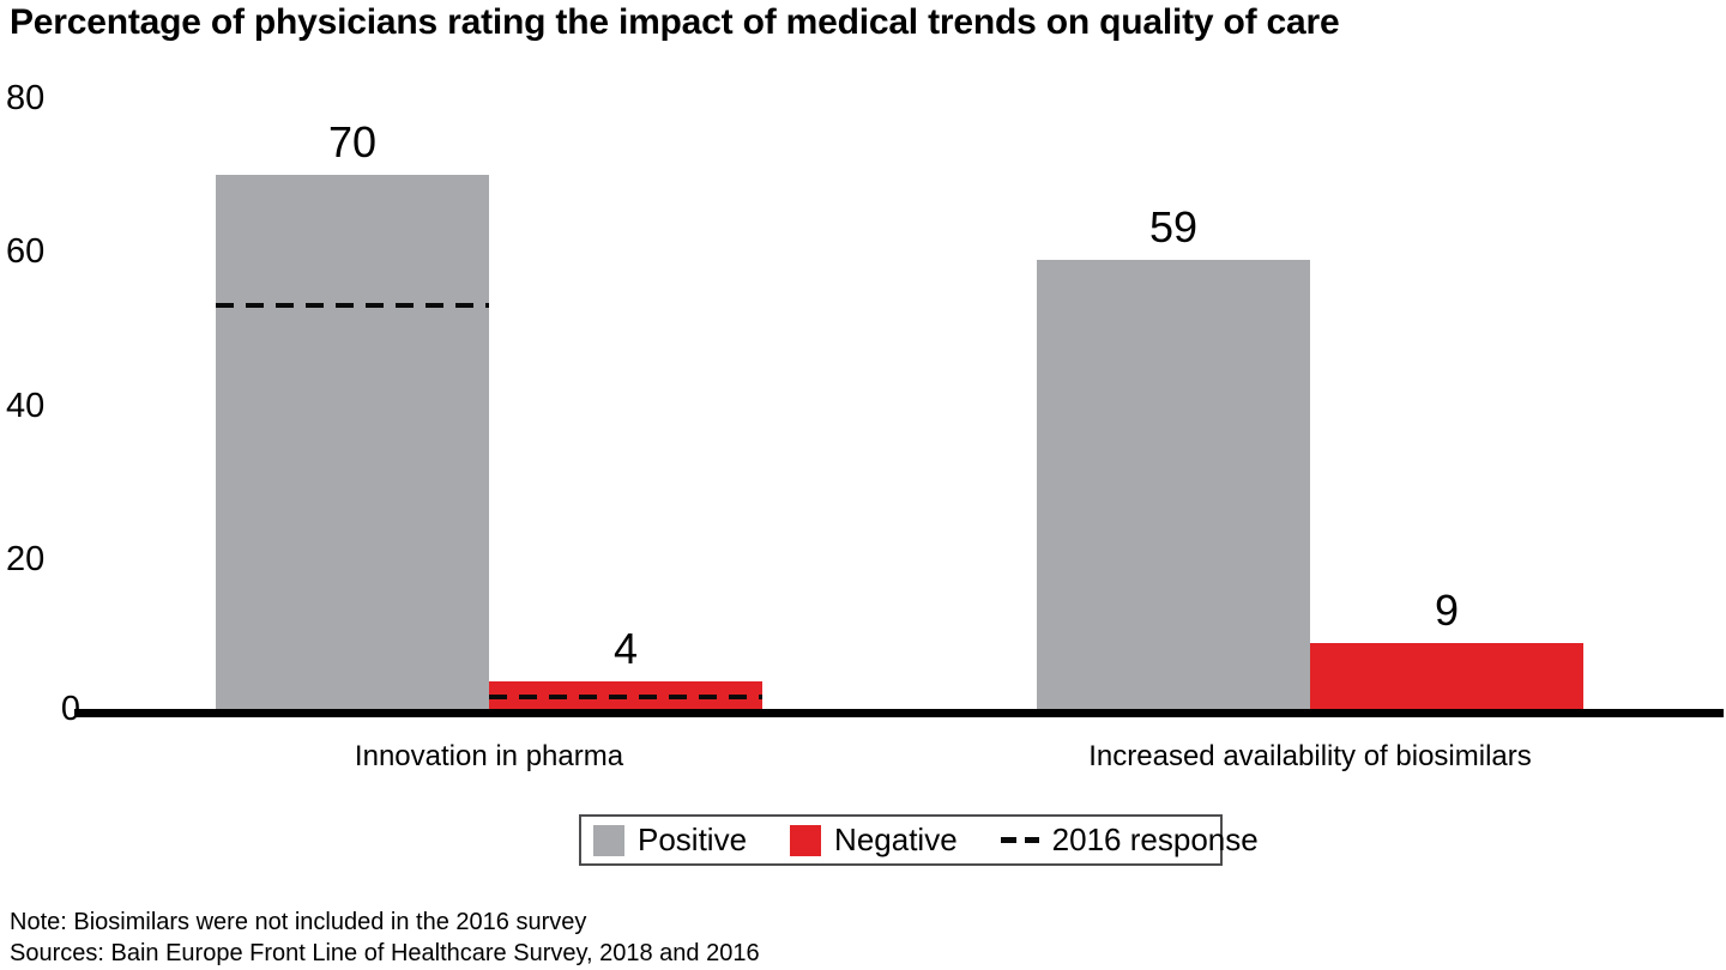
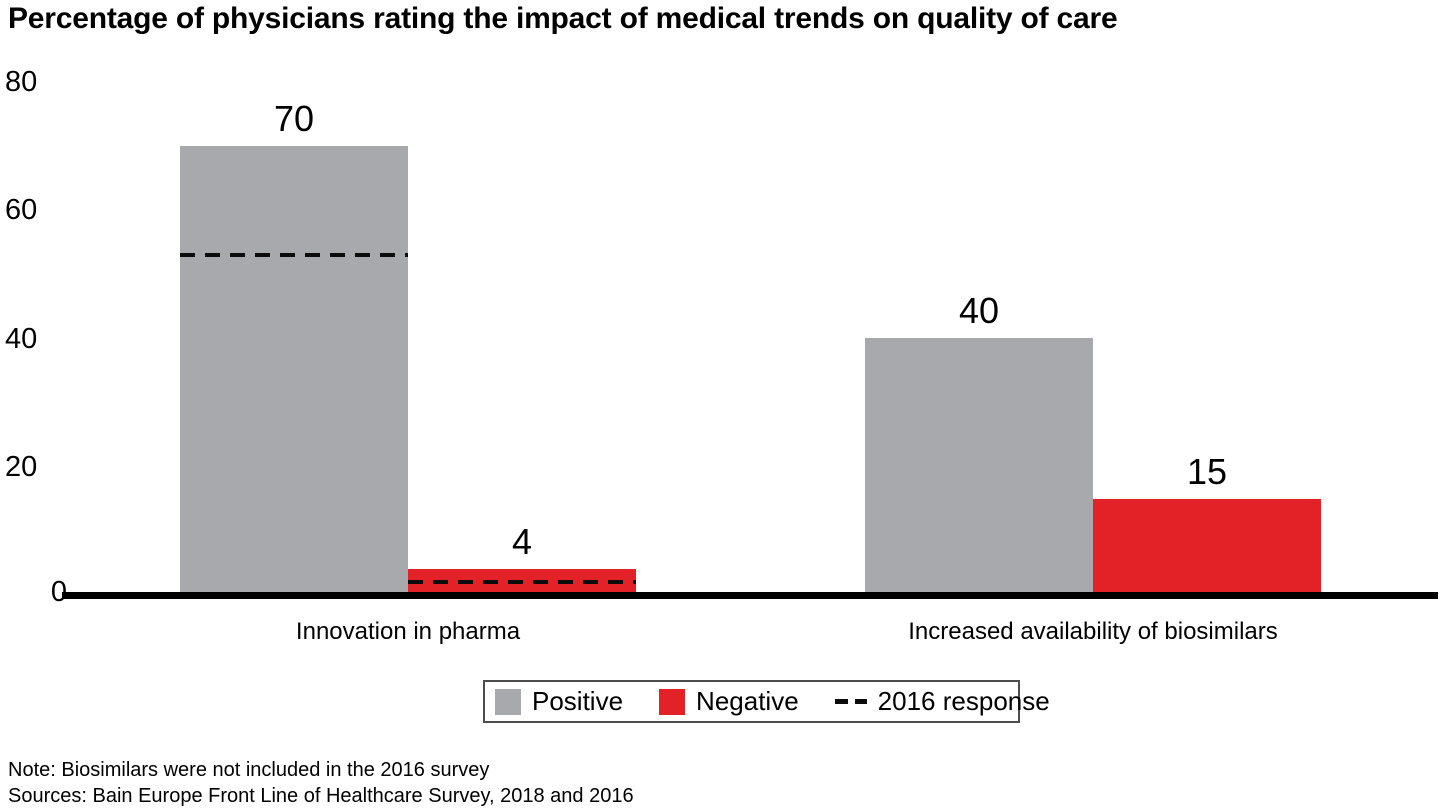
Positive/Increased availability of biosimilars: 59 -> 40
Negative/Increased availability of biosimilars: 9 -> 15
